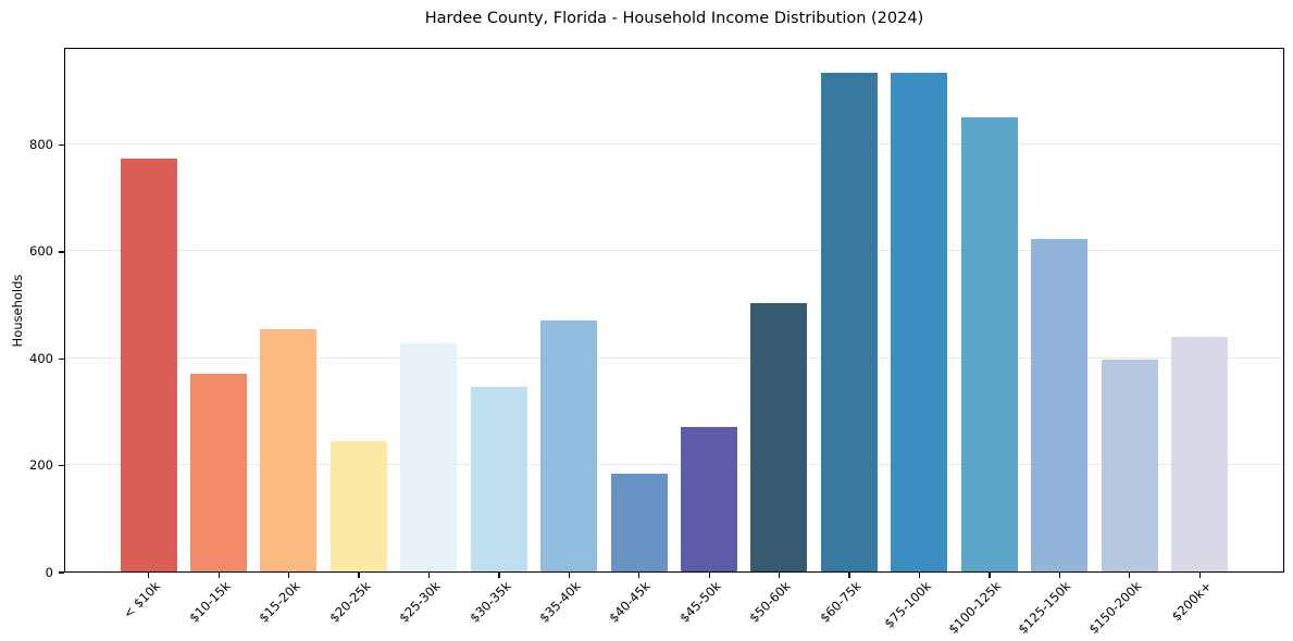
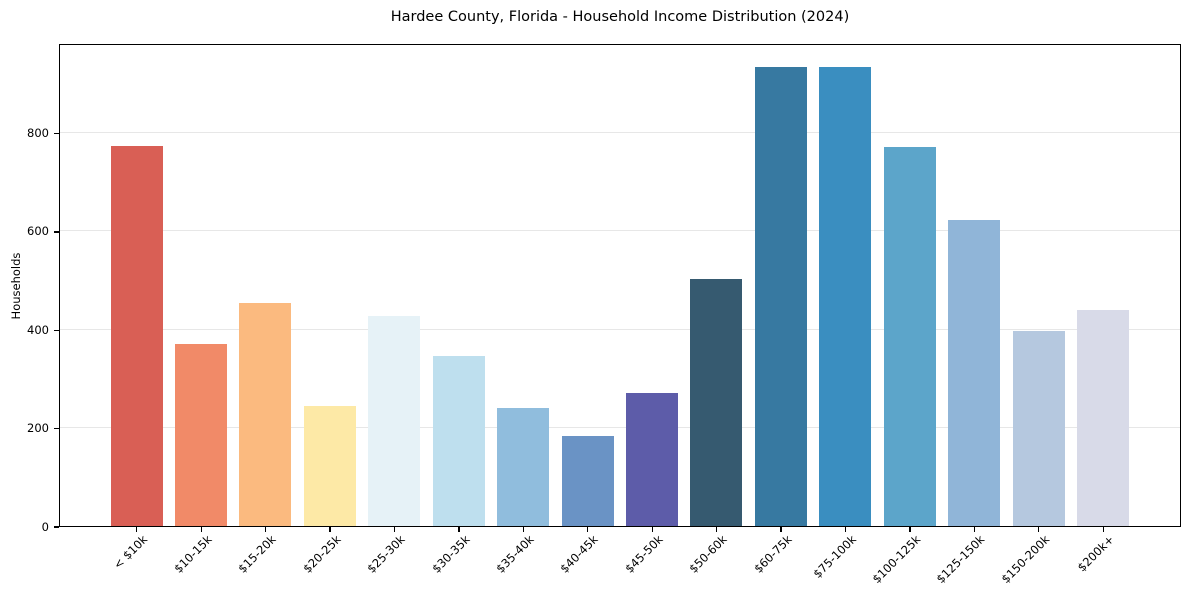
$35-40k: 470 -> 240
$100-125k: 850 -> 770
